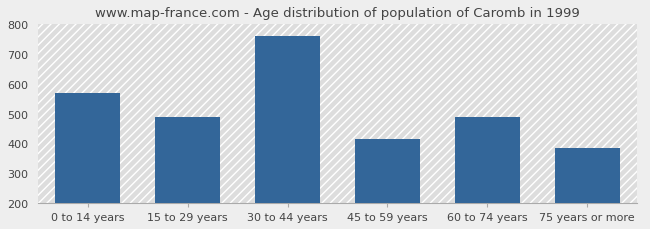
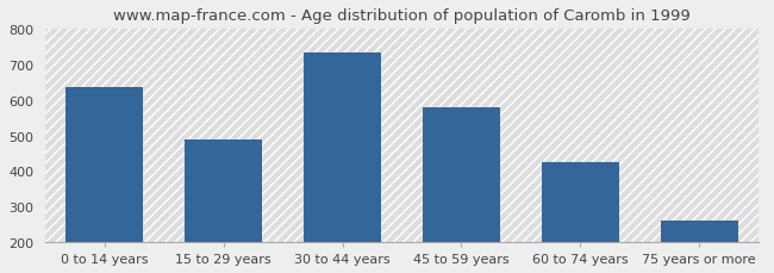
0 to 14 years: 570 -> 635
30 to 44 years: 760 -> 735
45 to 59 years: 415 -> 578
60 to 74 years: 490 -> 425
75 years or more: 385 -> 260
